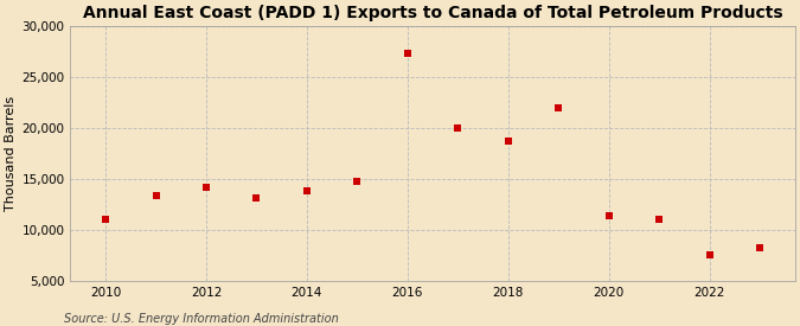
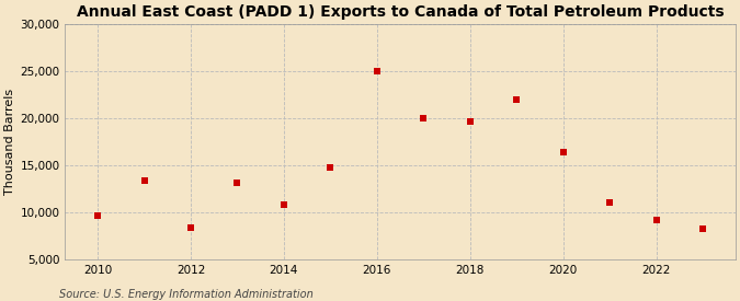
2010: 11,000 -> 9,600
2012: 14,200 -> 8,400
2014: 13,800 -> 10,800
2016: 27,300 -> 25,000
2018: 18,700 -> 19,600
2020: 11,400 -> 16,400
2022: 7,500 -> 9,200
